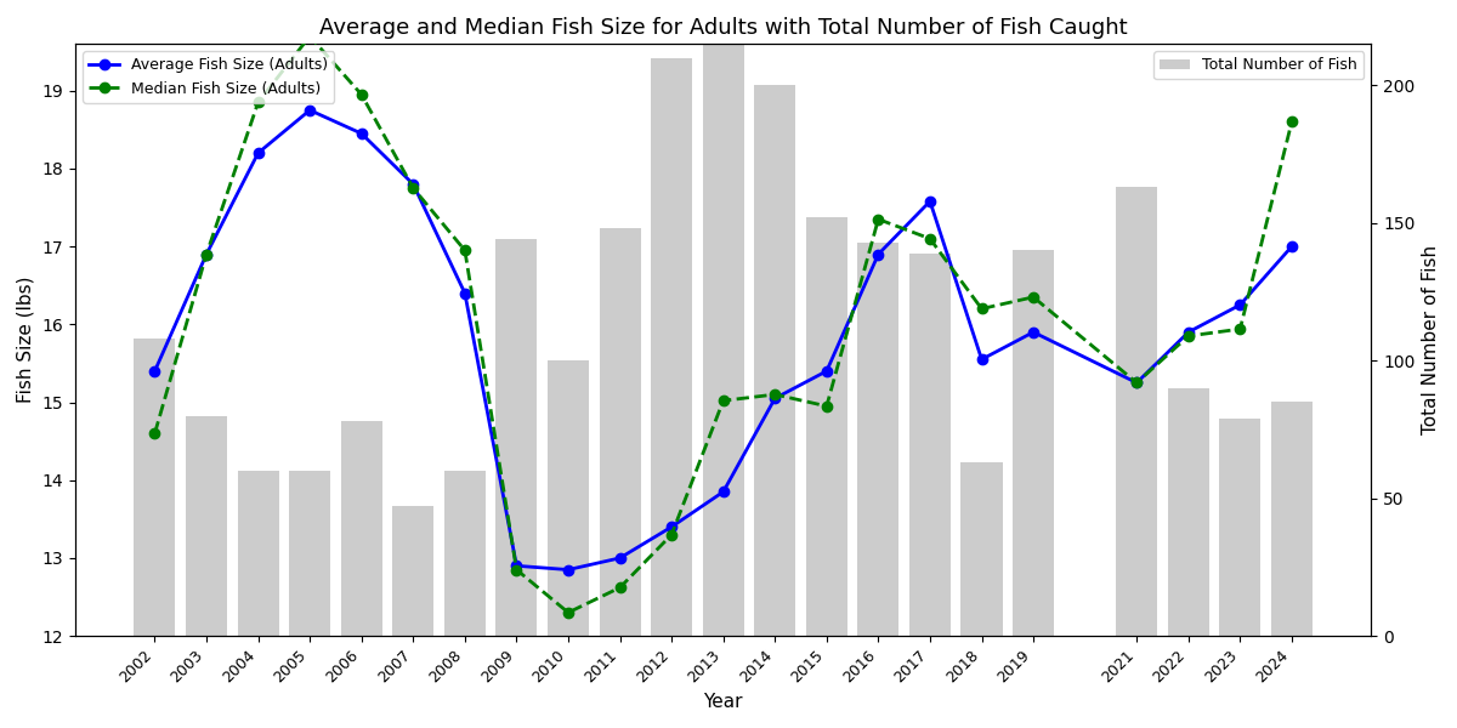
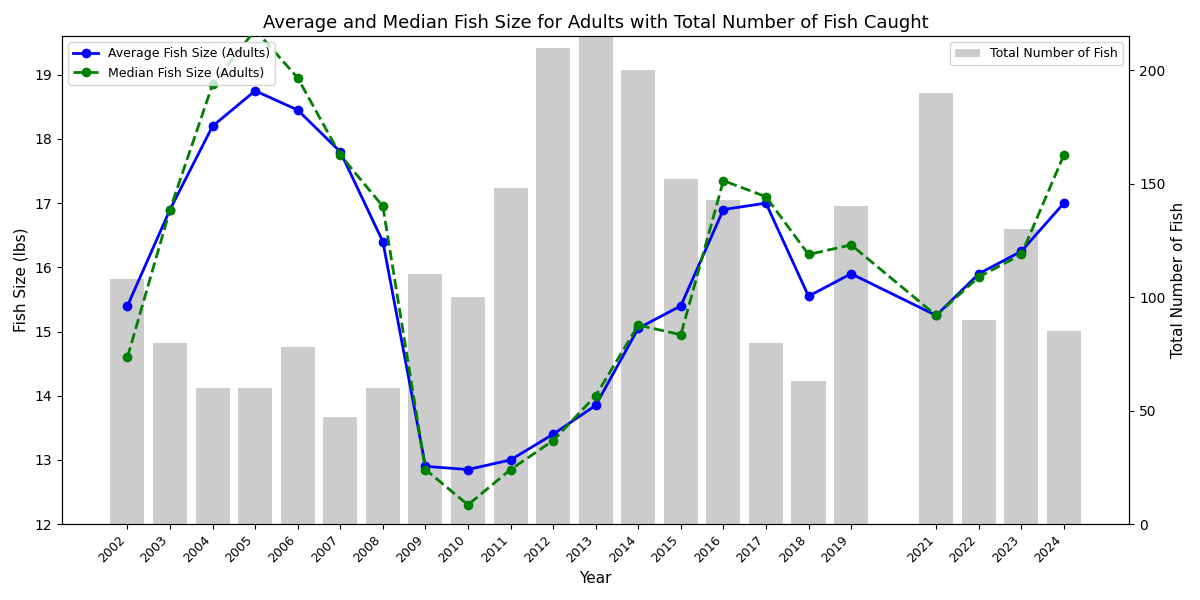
Total Number of Fish/2009: 144 -> 110
Median Fish Size (Adults)/2011: 12.62 -> 12.85
Median Fish Size (Adults)/2013: 15.02 -> 14.00
Average Fish Size (Adults)/2017: 17.58 -> 17.00
Total Number of Fish/2017: 139 -> 80
Total Number of Fish/2021: 163 -> 190
Median Fish Size (Adults)/2023: 15.94 -> 16.20
Total Number of Fish/2023: 79 -> 130
Median Fish Size (Adults)/2024: 18.60 -> 17.75
